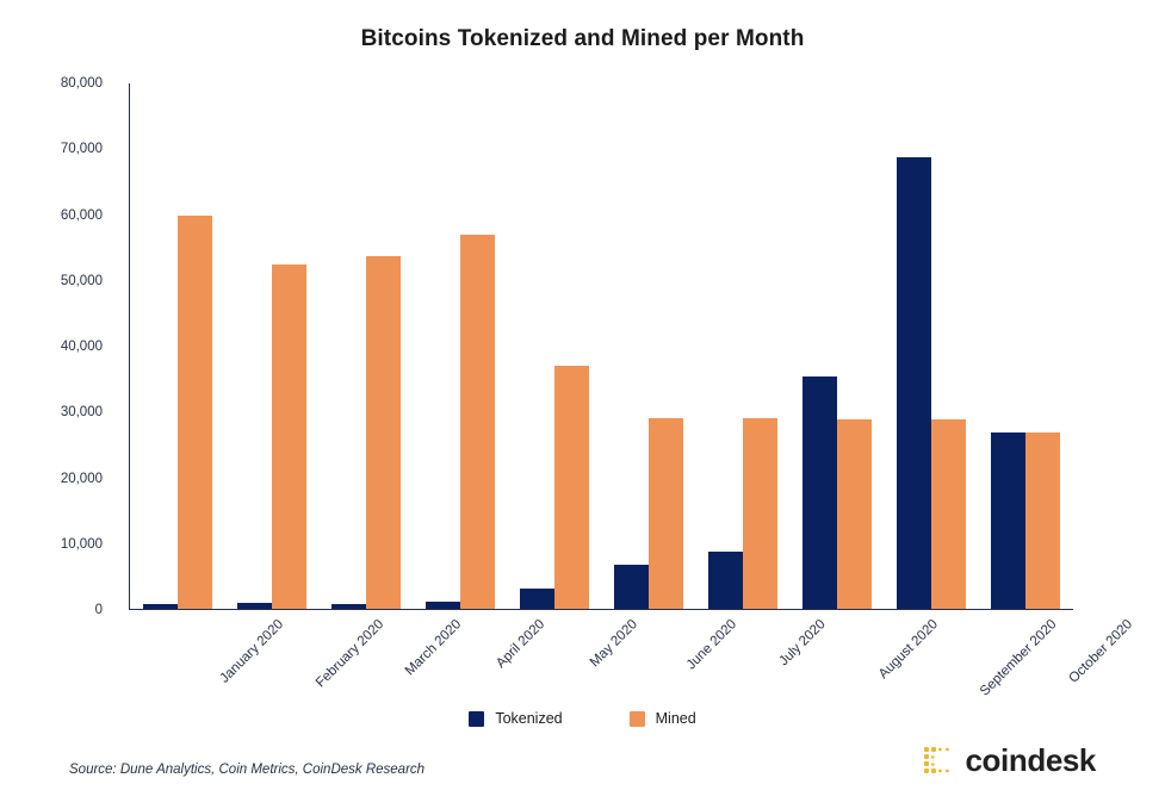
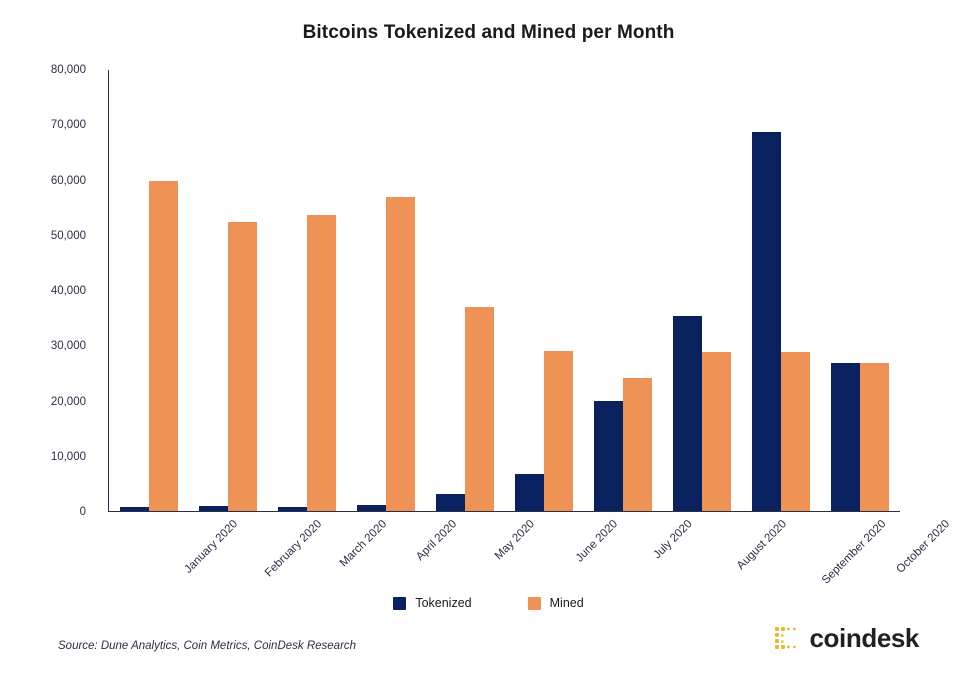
Tokenized/July 2020: 9000 -> 20000
Mined/July 2020: 29000 -> 24000
